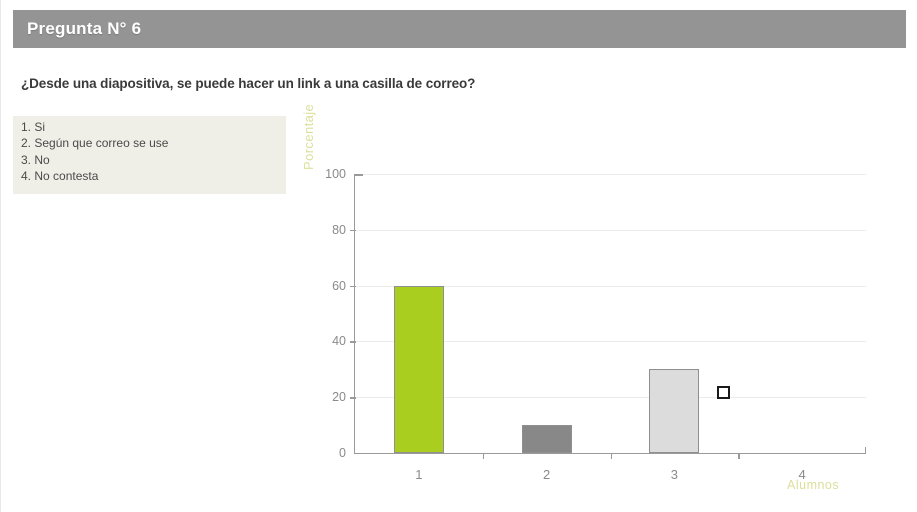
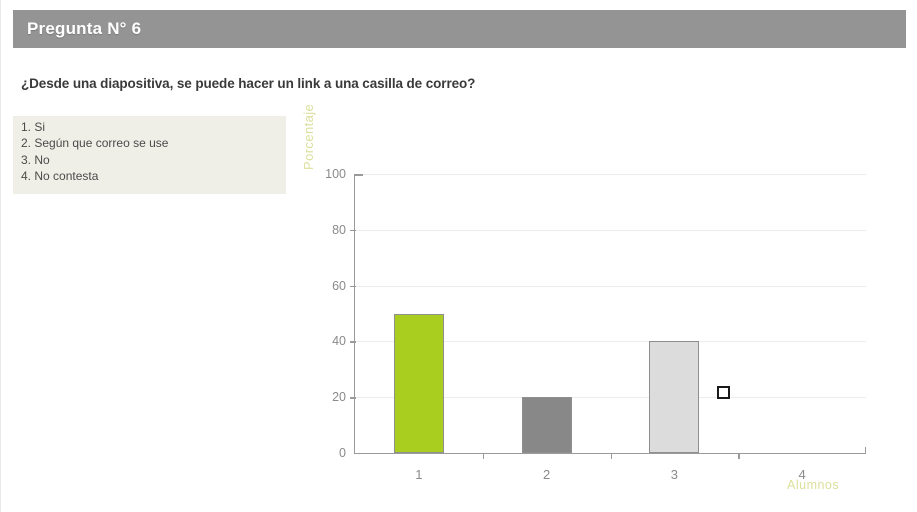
1: 60 -> 50
2: 10 -> 20
3: 30 -> 40
